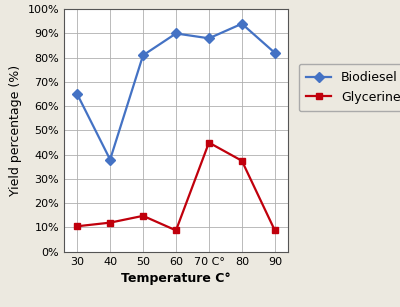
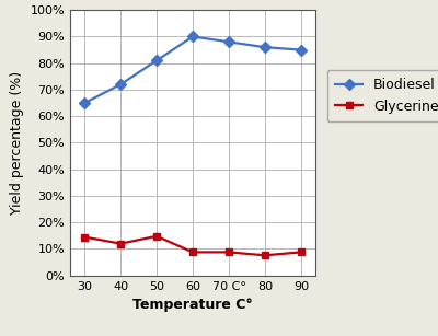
Glycerine/30: 10.5% -> 14.5%
Biodiesel/40: 38% -> 72%
Glycerine/70 C°: 45.0% -> 8.8%
Biodiesel/80: 94% -> 86%
Glycerine/80: 37.5% -> 7.6%
Biodiesel/90: 82% -> 85%
